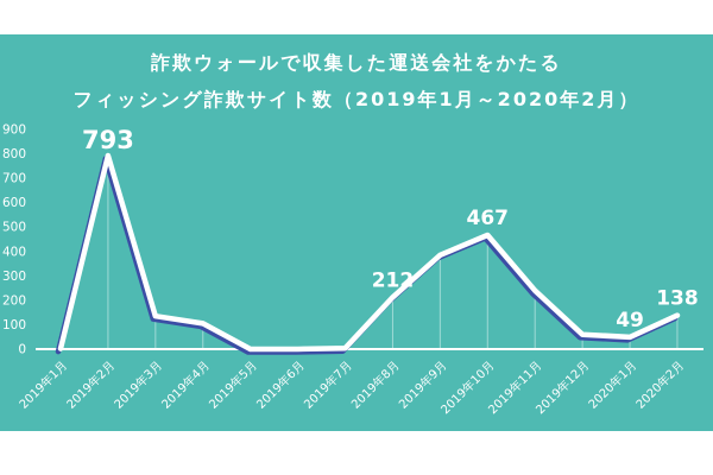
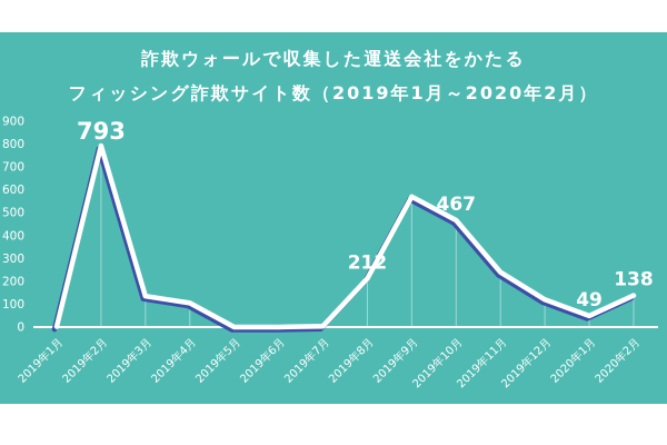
2019年9月: 380 -> 570
2019年12月: 60 -> 120
